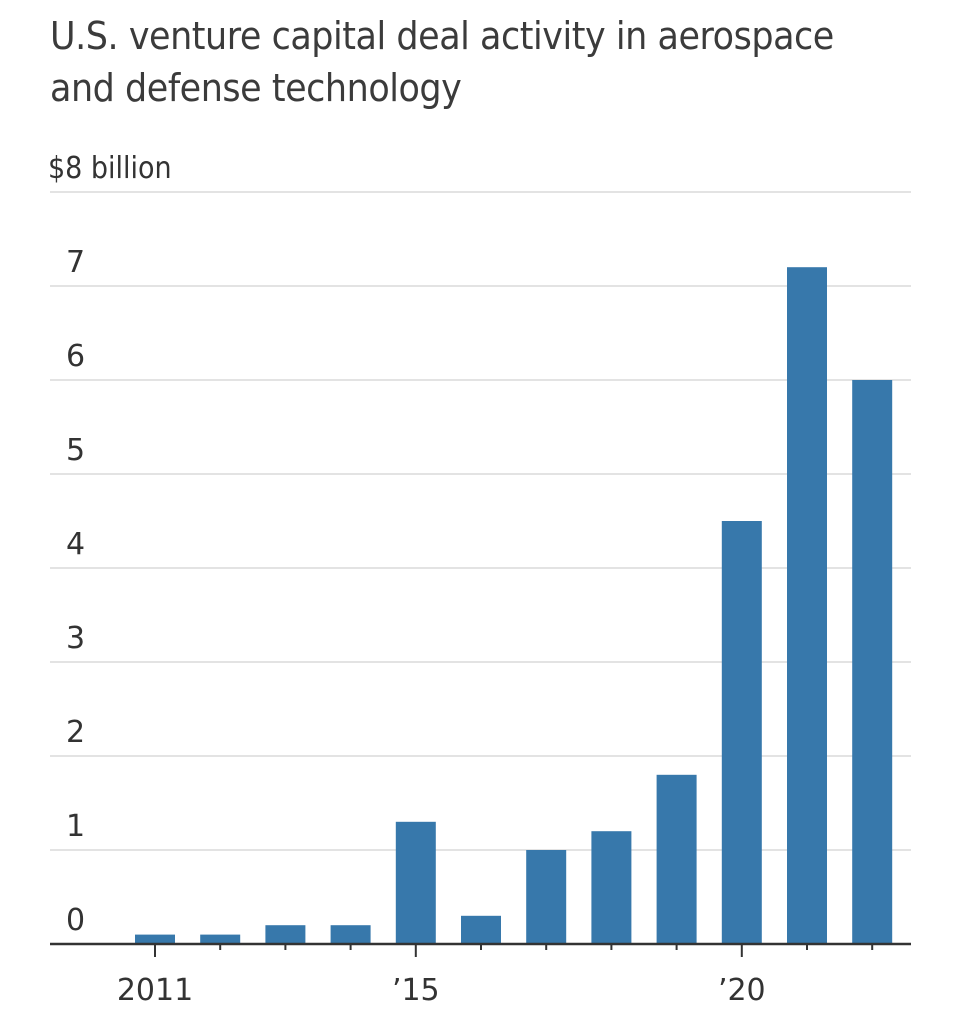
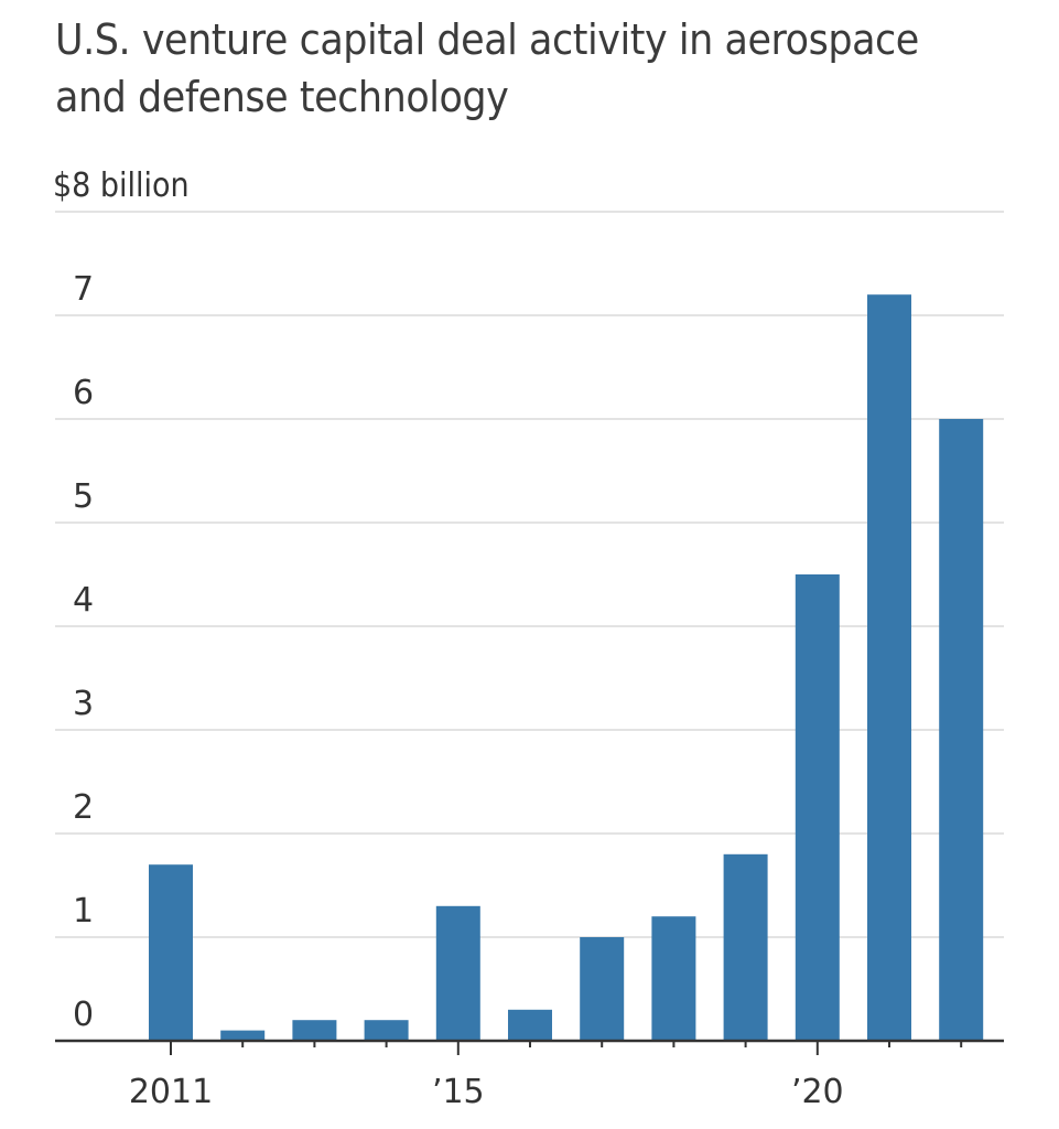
2011: 0.1 -> 1.7
